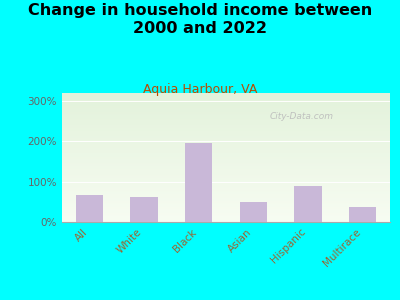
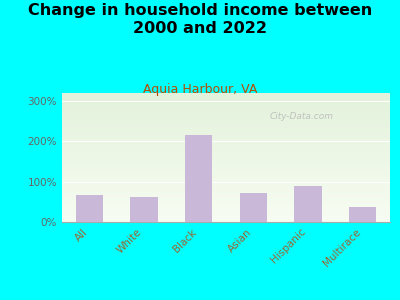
Black: 195% -> 215%
Asian: 50% -> 72%
